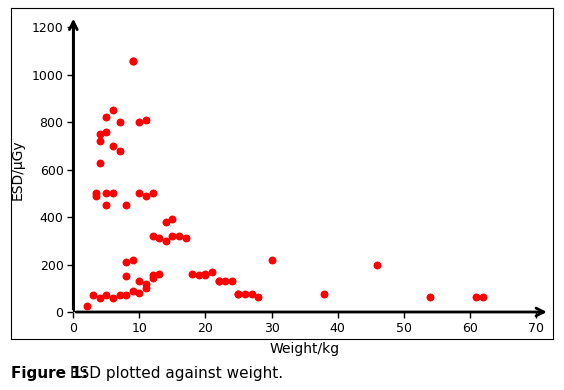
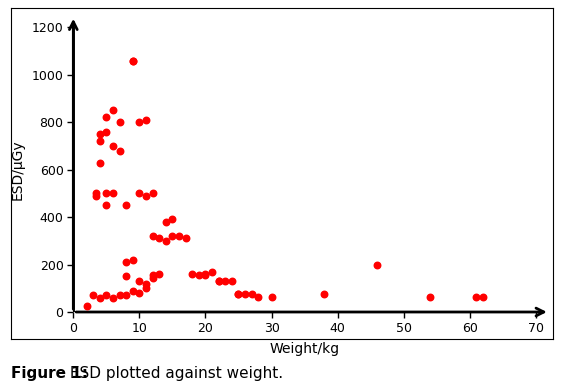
30: 220 -> 65
